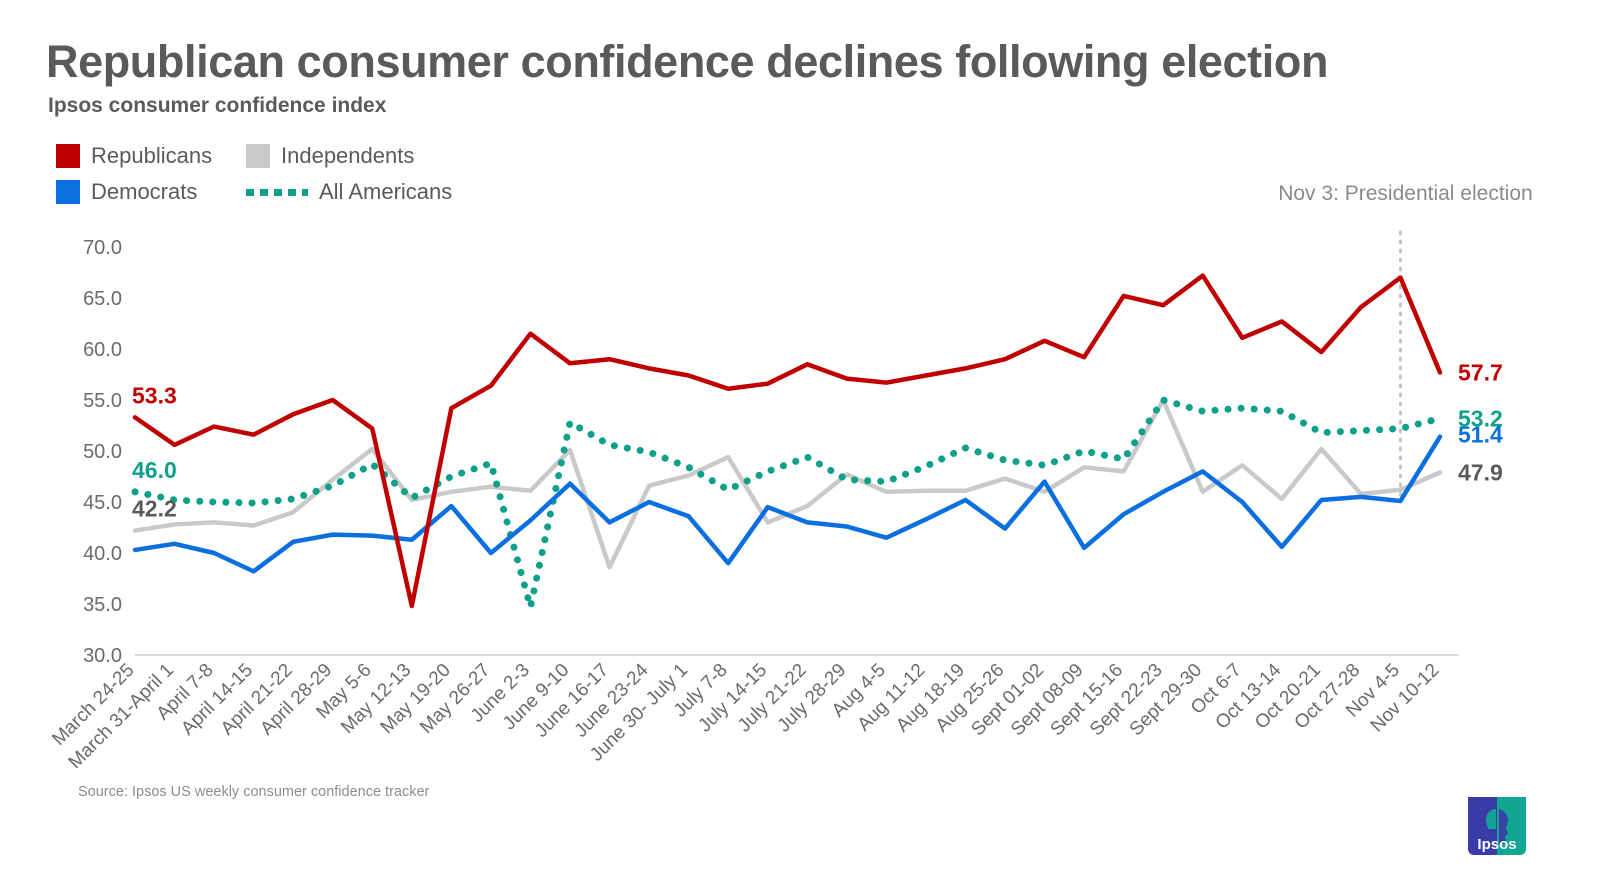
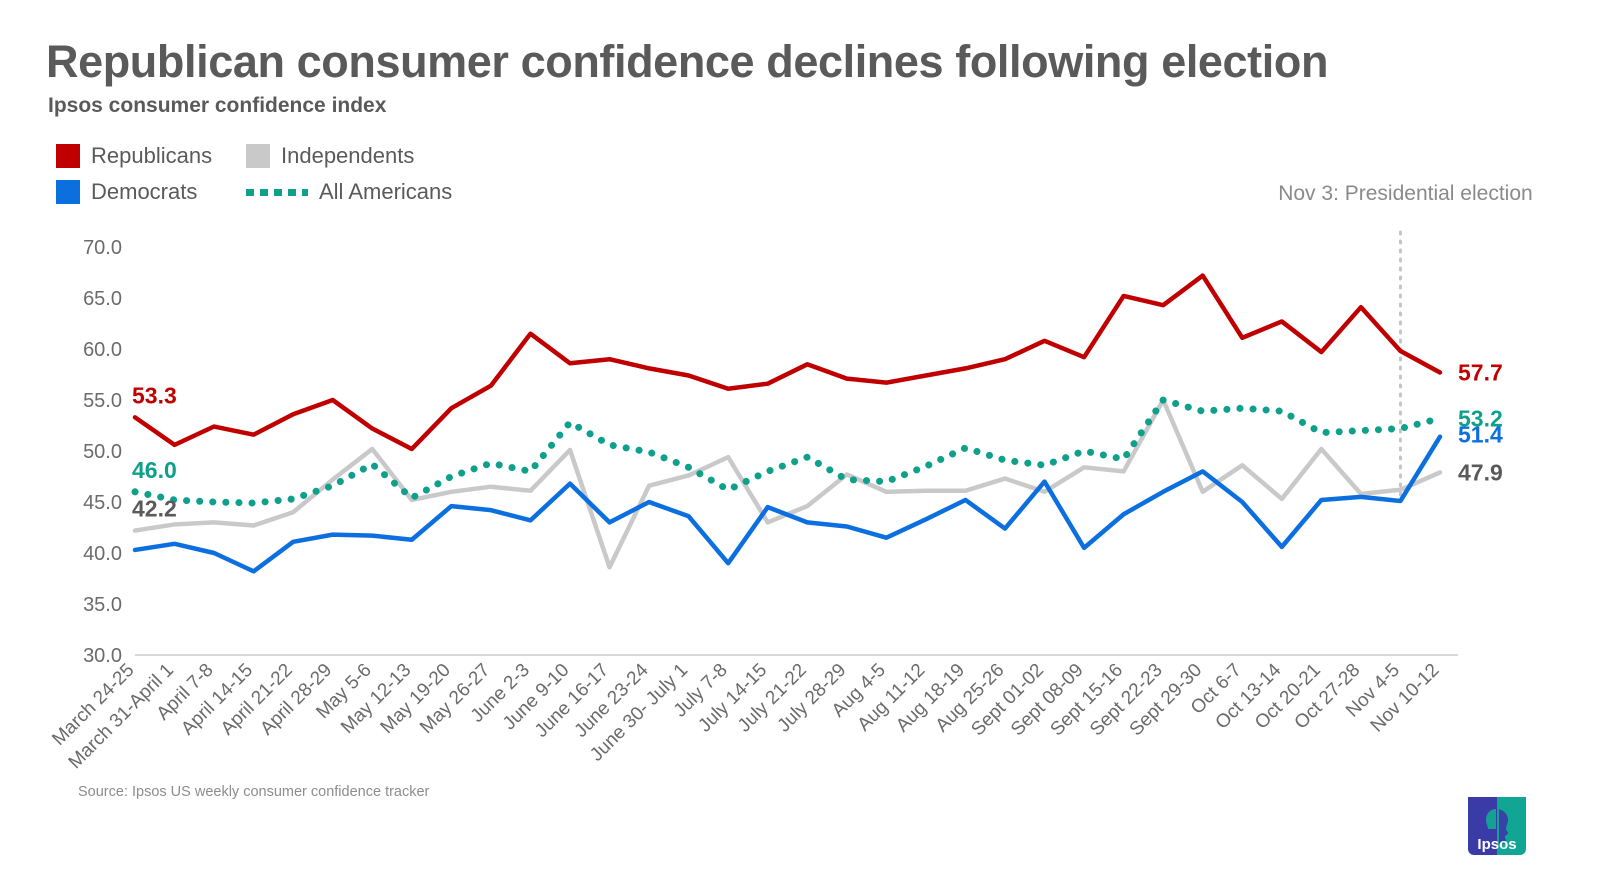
Republicans/May 12-13: 34.8 -> 50.2
Democrats/May 26-27: 40.0 -> 44.2
All Americans/June 2-3: 34.7 -> 48.0
Republicans/Nov 4-5: 67.0 -> 59.8
